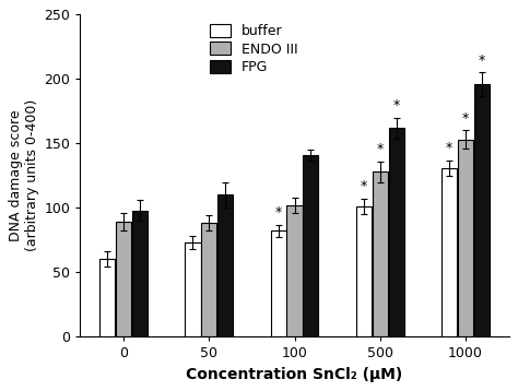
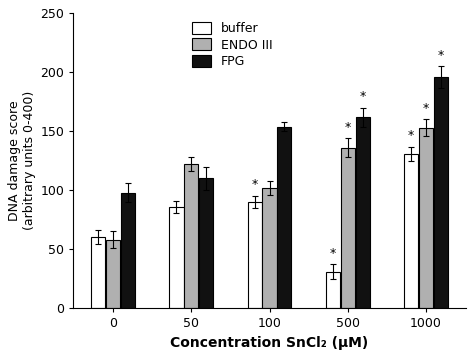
ENDO III/0: 89 -> 58
buffer/50: 73 -> 86
ENDO III/50: 88 -> 122
buffer/100: 82 -> 90
FPG/100: 141 -> 154
buffer/500: 101 -> 31
ENDO III/500: 128 -> 136
